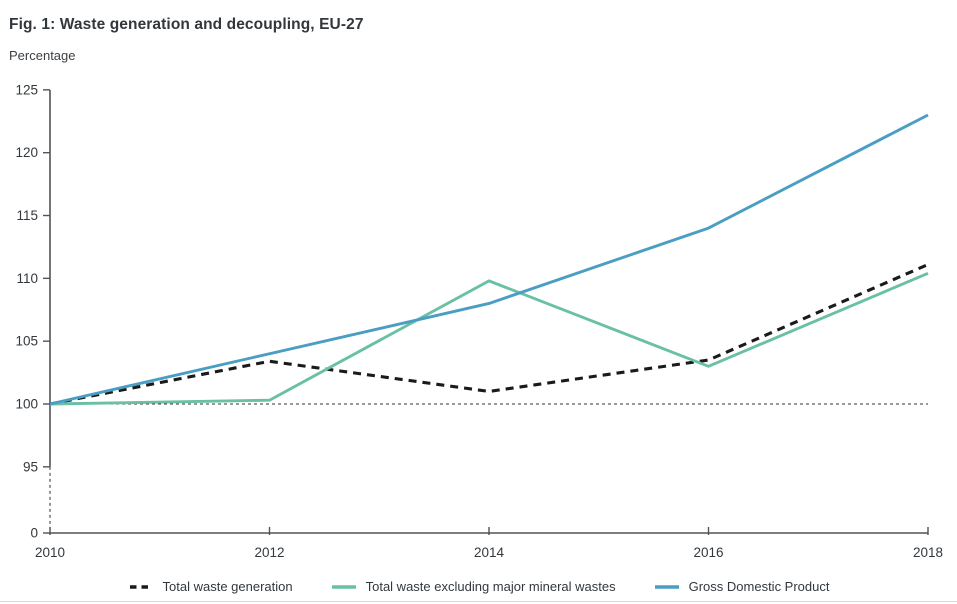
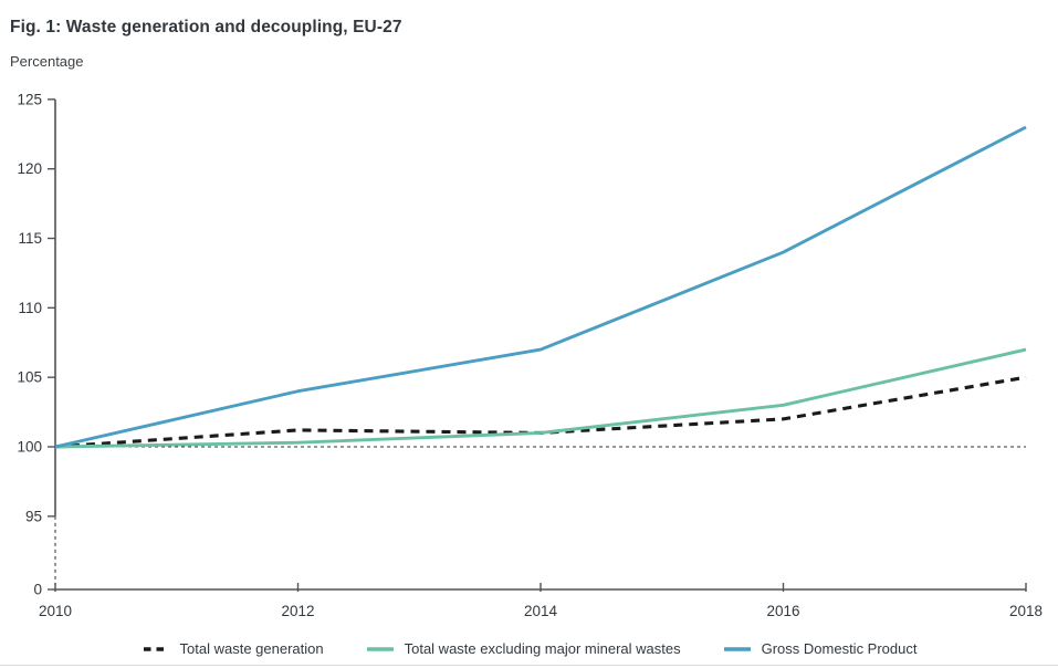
Total waste generation/2012: 103.4 -> 101.2
Total waste excluding major mineral wastes/2014: 109.8 -> 101.0
Gross Domestic Product/2014: 108 -> 107
Total waste generation/2016: 103.5 -> 102.0
Total waste generation/2018: 111.1 -> 105.0
Total waste excluding major mineral wastes/2018: 110.4 -> 107.0
